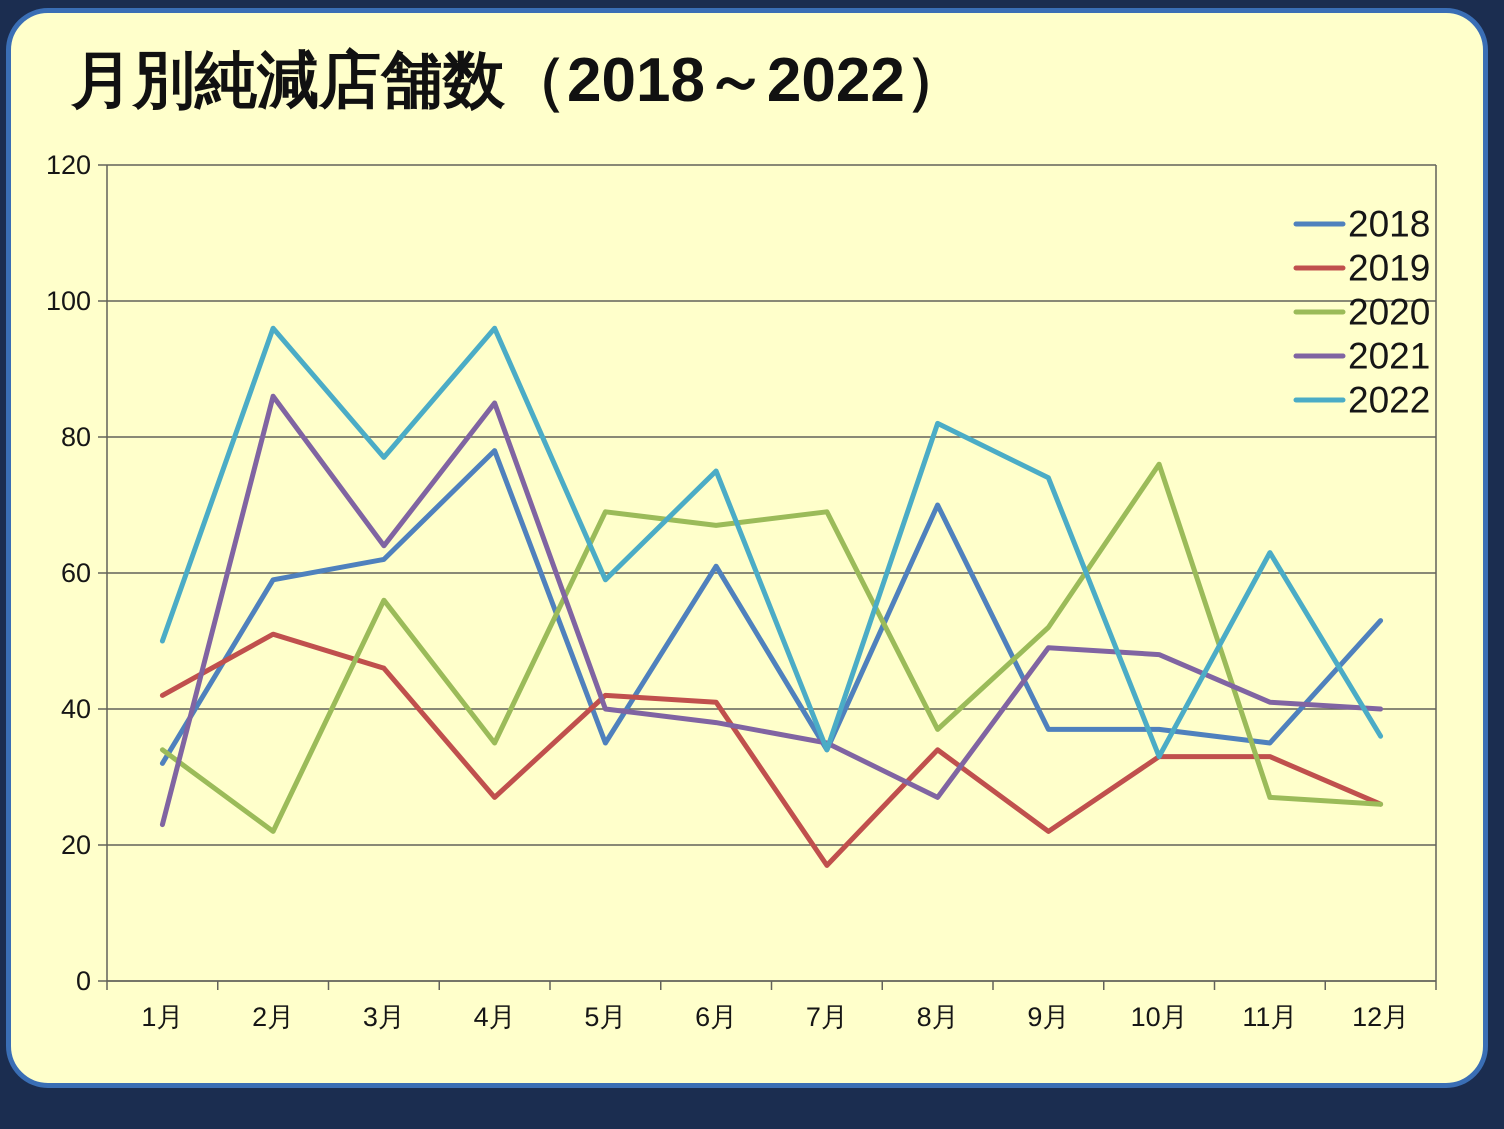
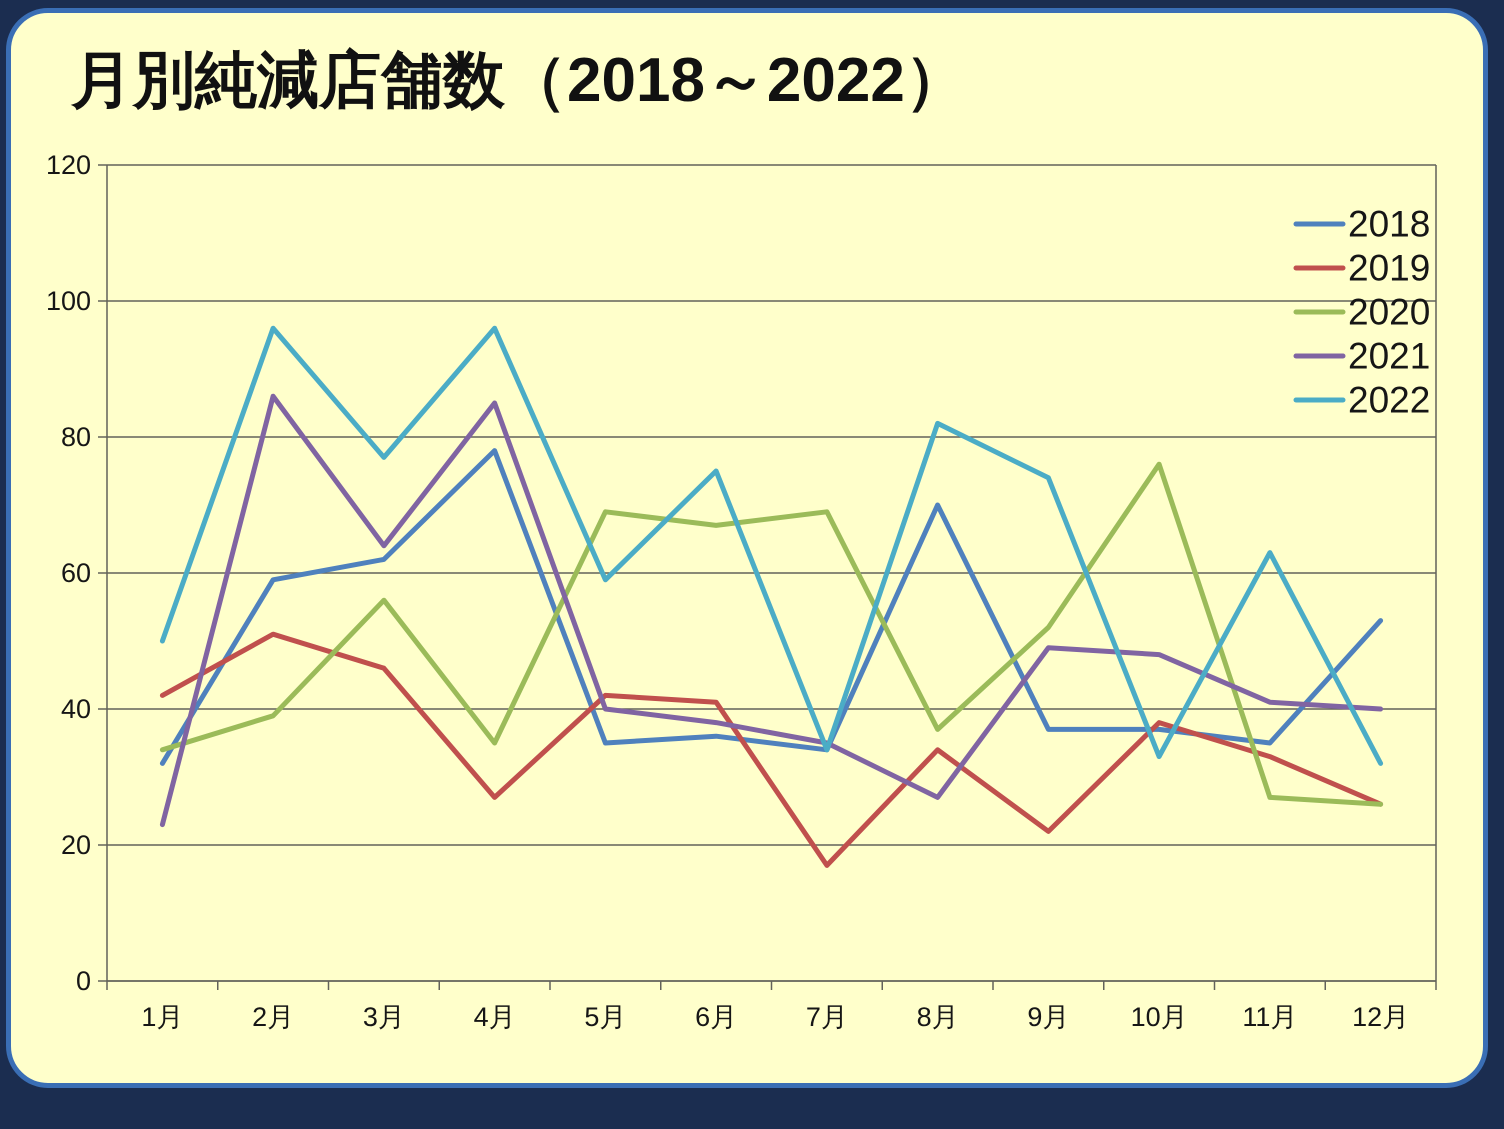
2020/2月: 22 -> 39
2018/6月: 61 -> 36
2019/10月: 33 -> 38
2022/12月: 36 -> 32
